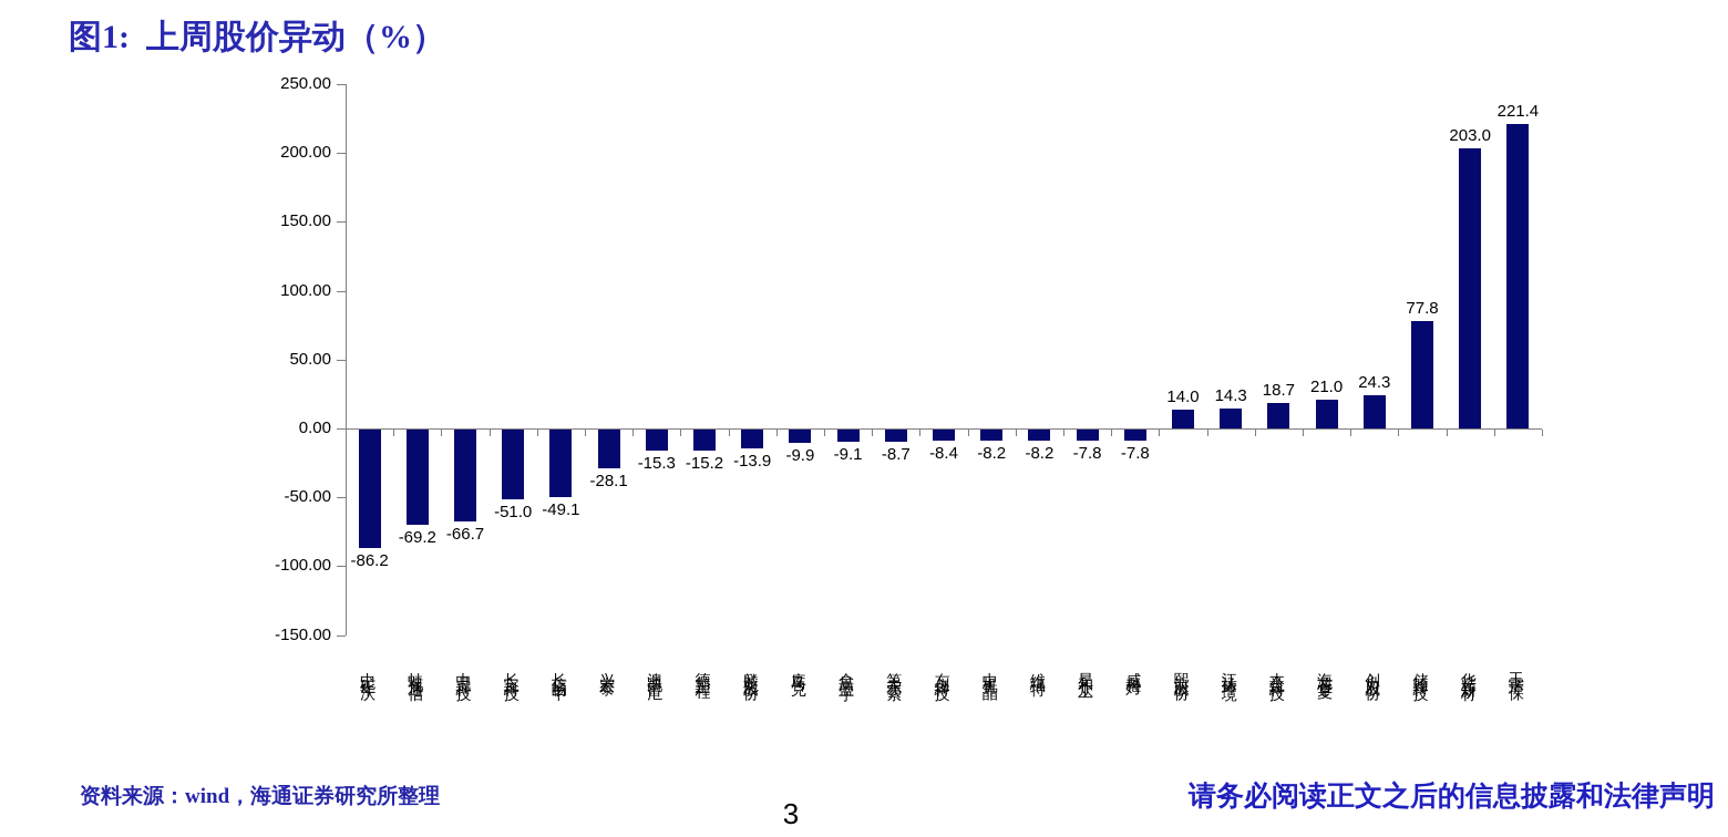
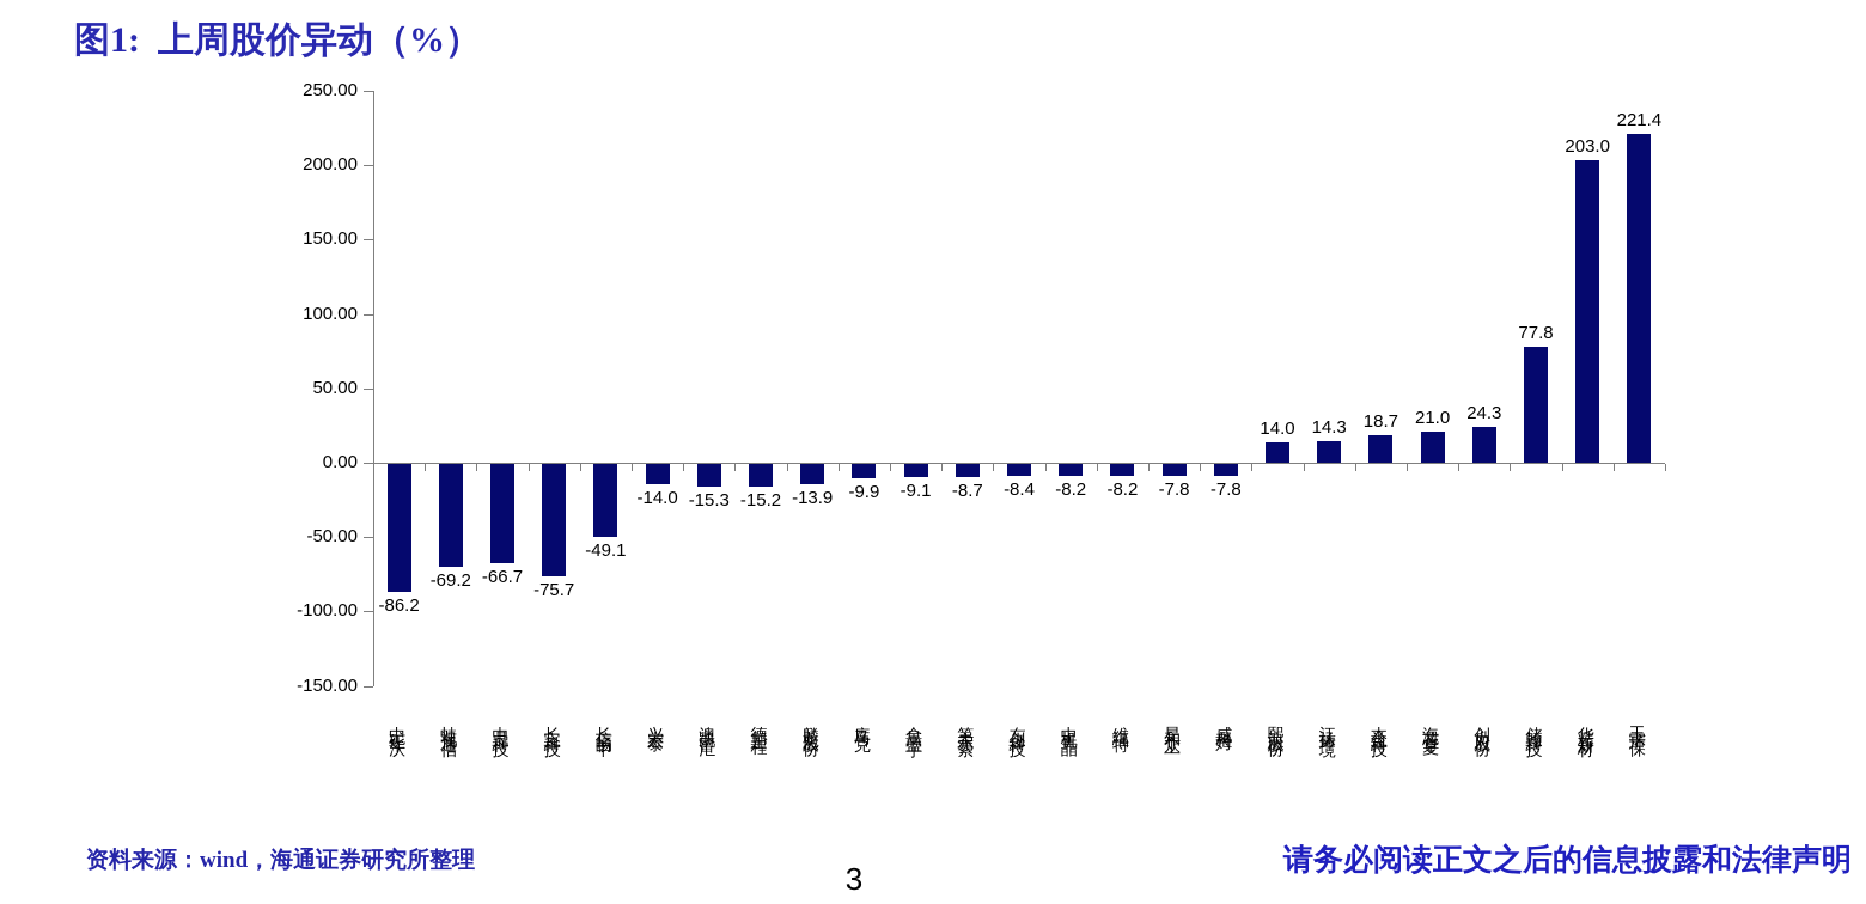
长宝科技: -51.0 -> -75.7
兴宏泰: -28.1 -> -14.0
